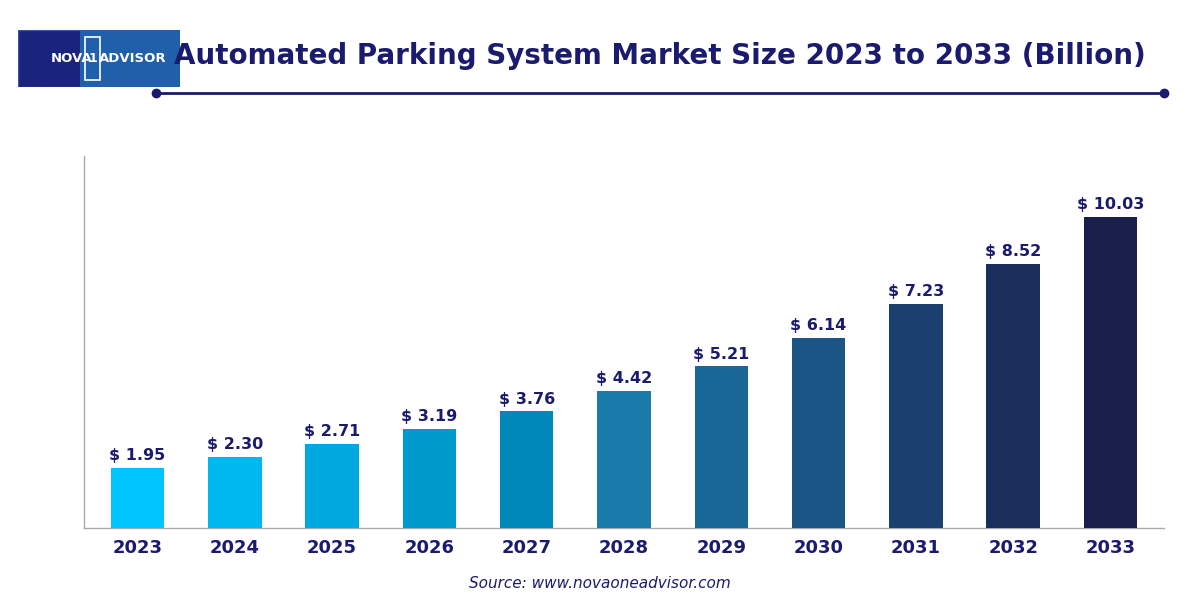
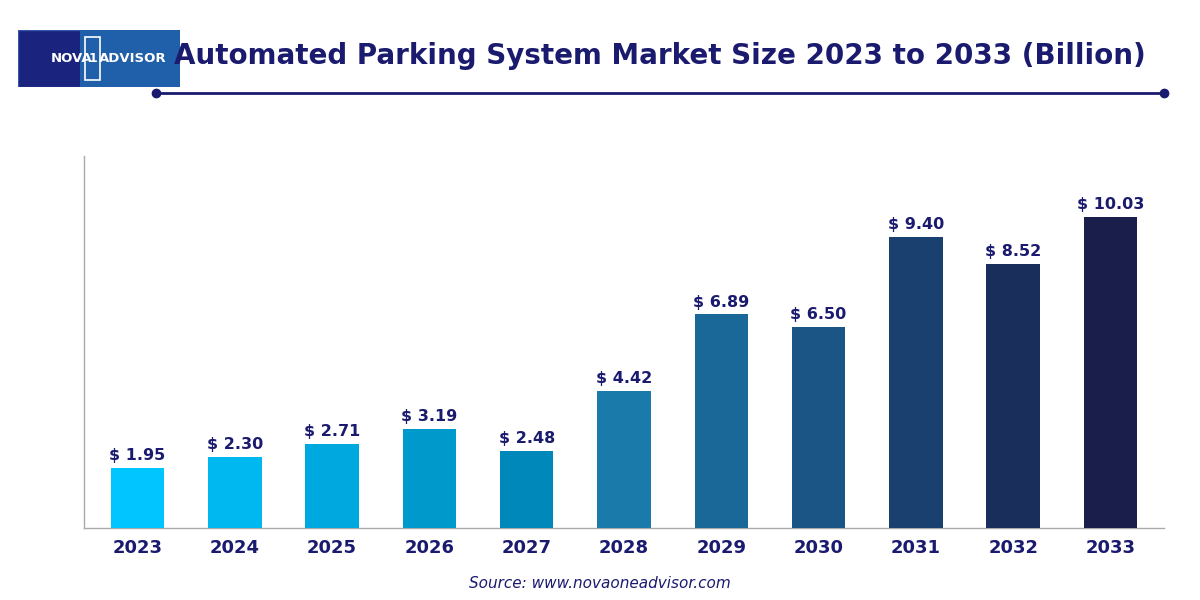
2027: 3.76 -> 2.48
2029: 5.21 -> 6.89
2030: 6.14 -> 6.50
2031: 7.23 -> 9.40
